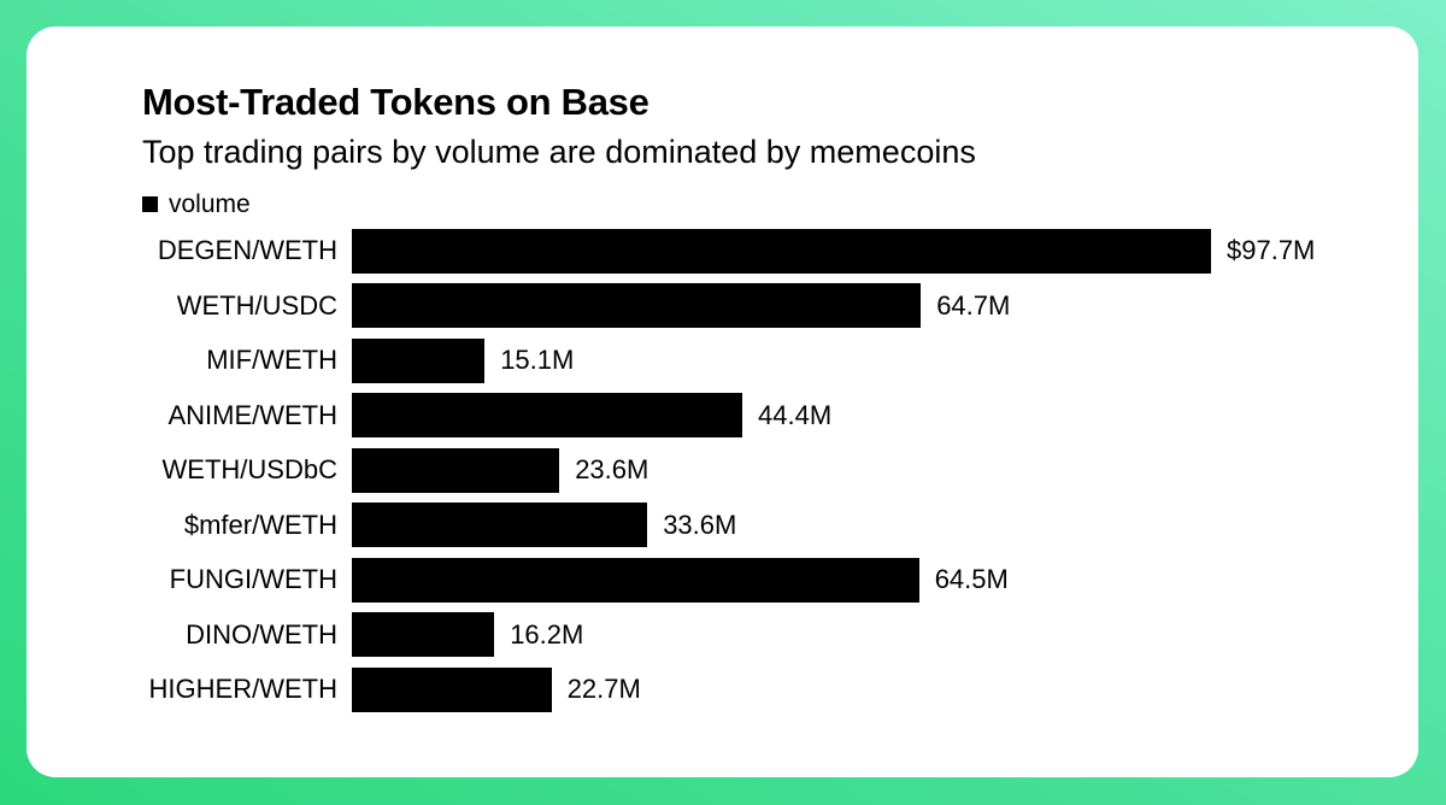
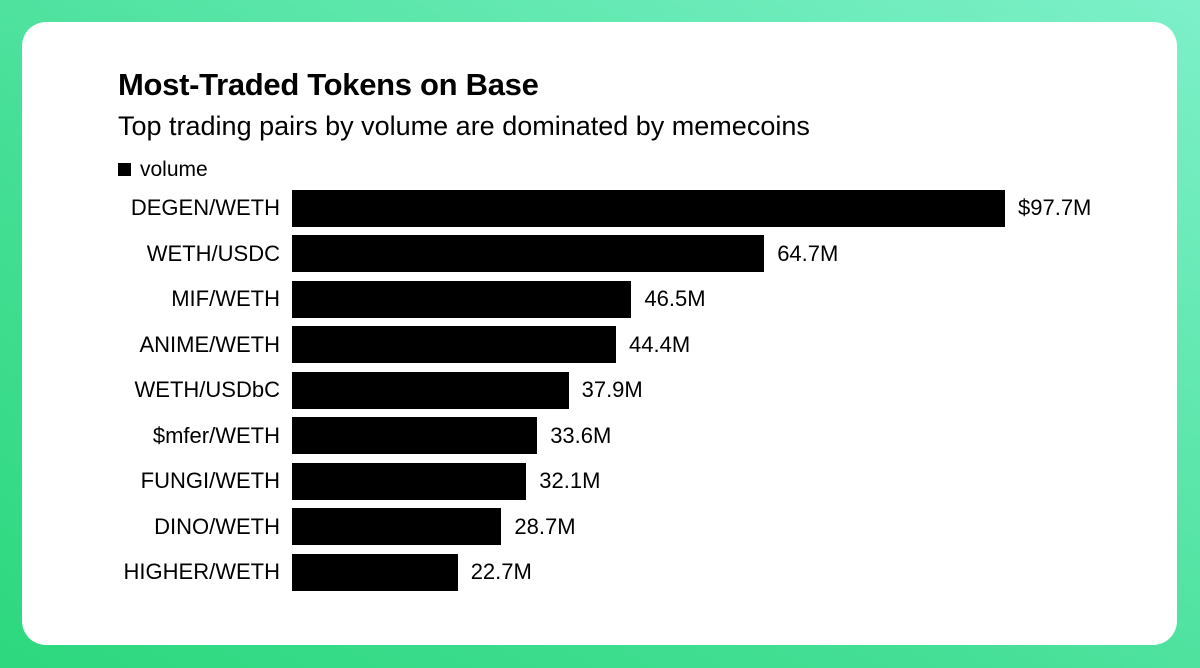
MIF/WETH: 15.1M -> 46.5M
WETH/USDbC: 23.6M -> 37.9M
FUNGI/WETH: 64.5M -> 32.1M
DINO/WETH: 16.2M -> 28.7M
